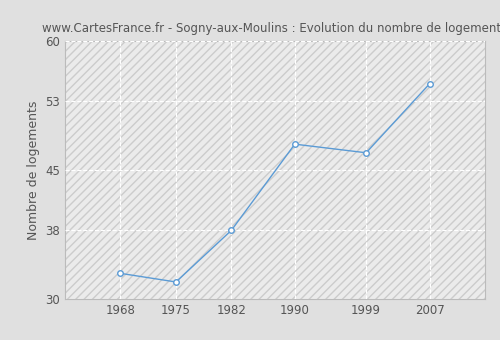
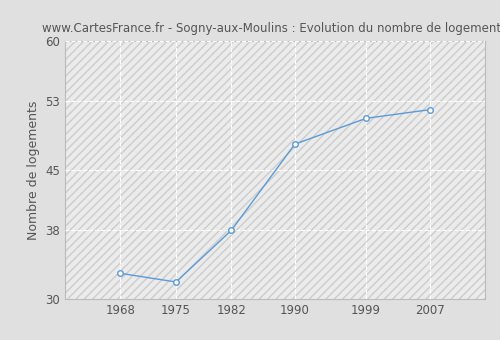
1999: 47 -> 51
2007: 55 -> 52
